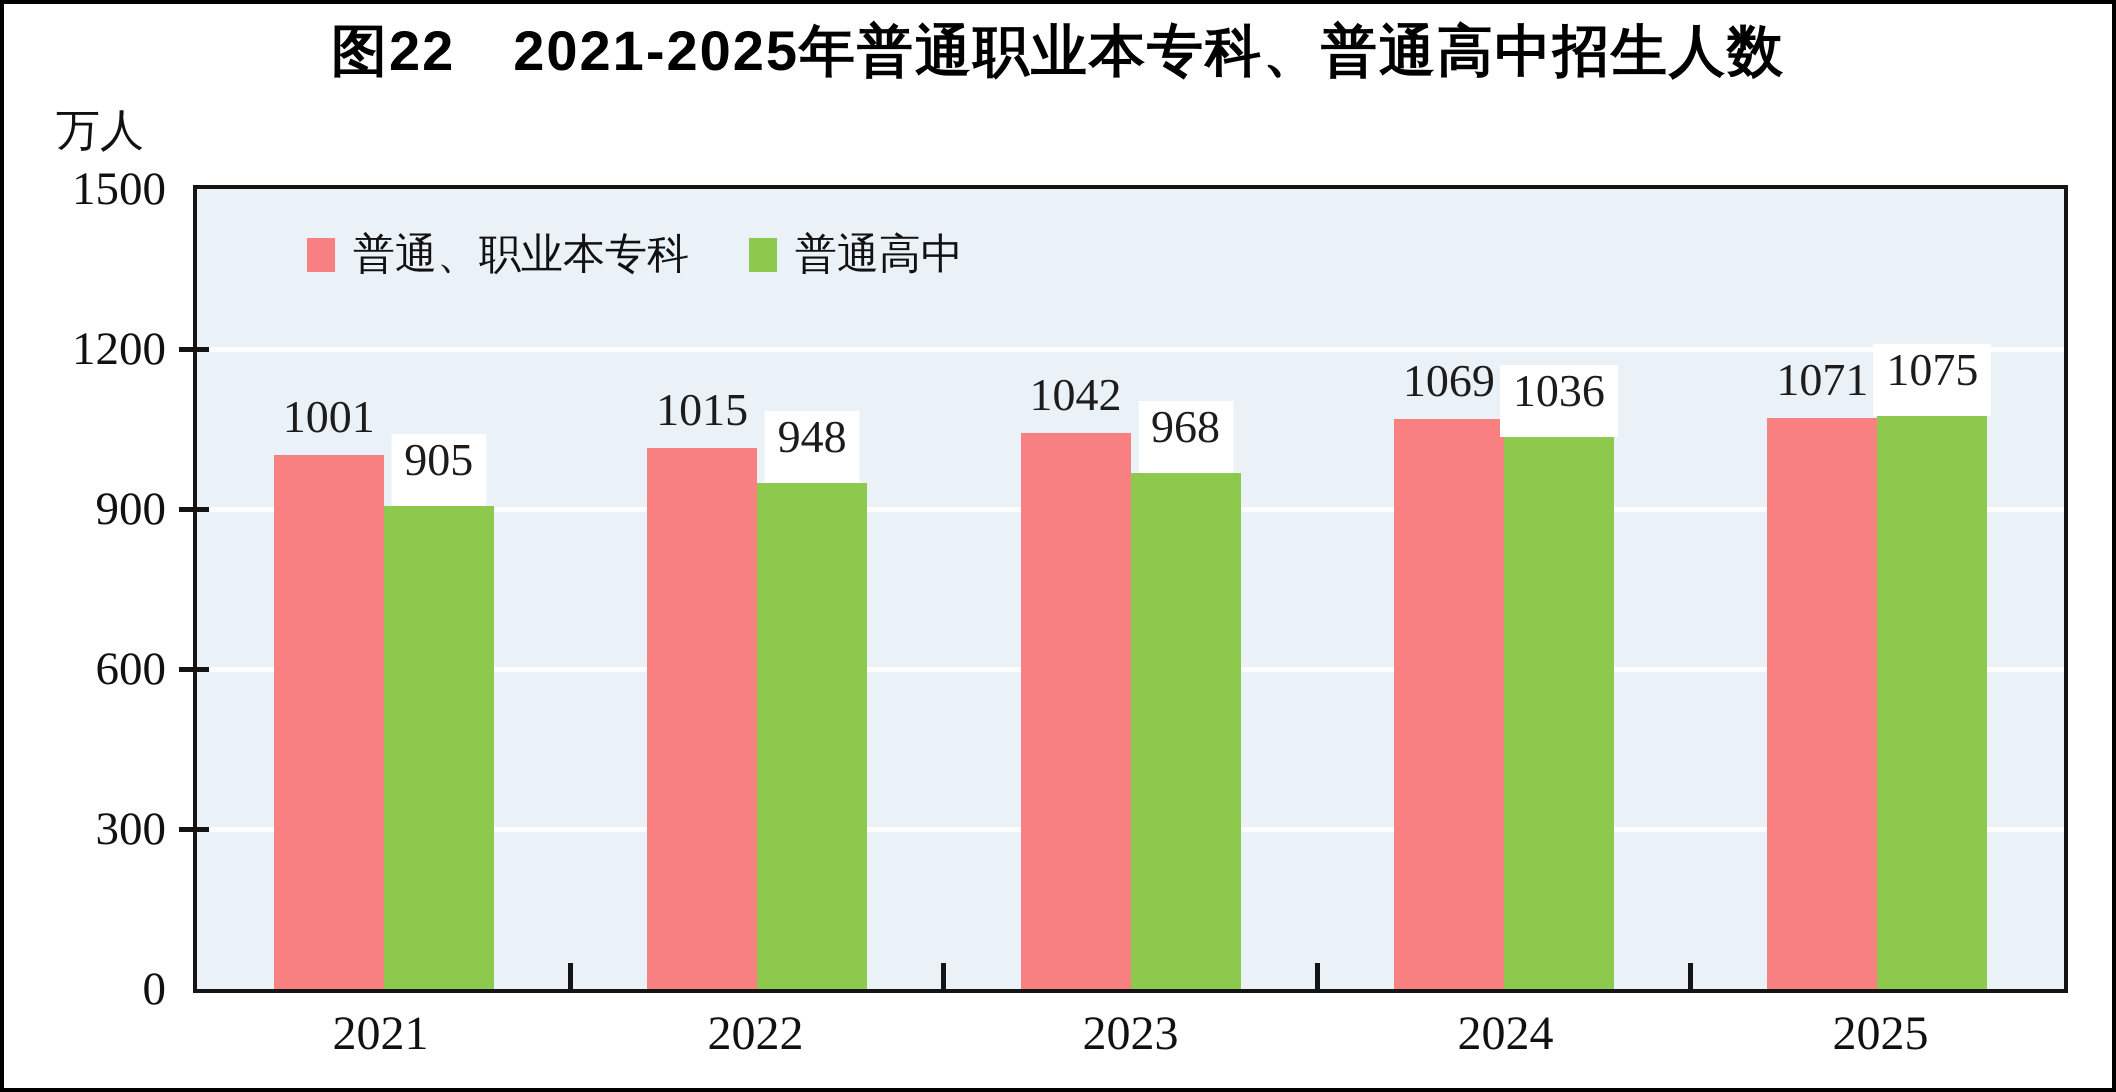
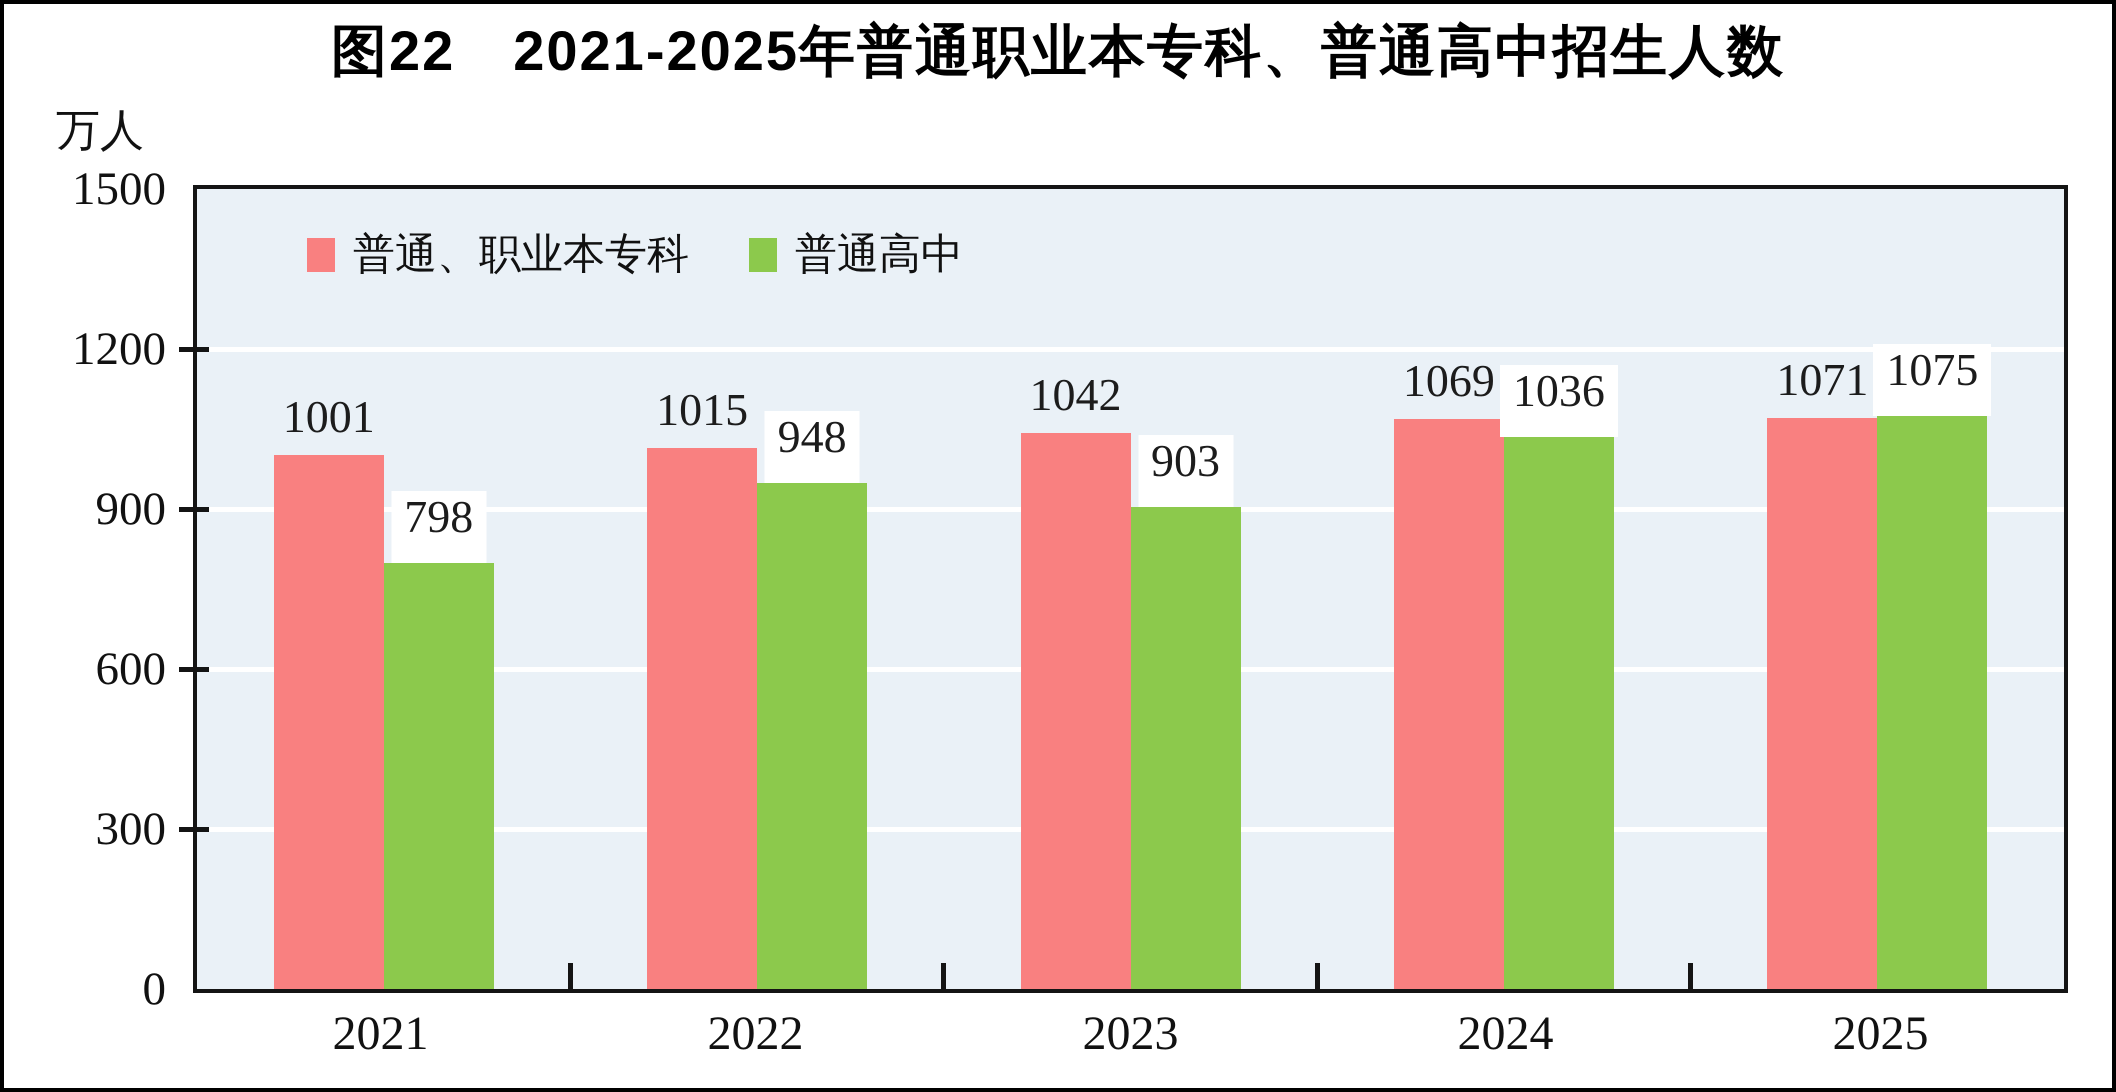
普通高中/2021: 905 -> 798
普通高中/2023: 968 -> 903
